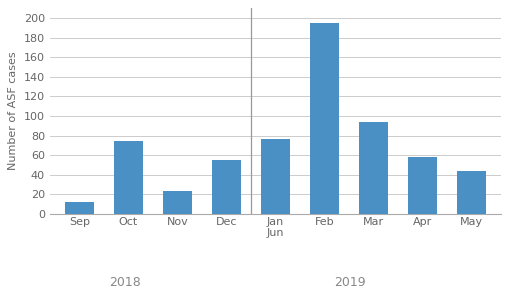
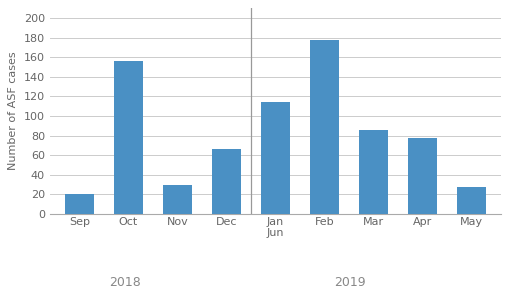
Sep: 12 -> 20
Oct: 75 -> 156
Nov: 23 -> 30
Dec: 55 -> 66
Jan Jun: 77 -> 114
Feb: 195 -> 178
Mar: 94 -> 86
Apr: 58 -> 78
May: 44 -> 28
